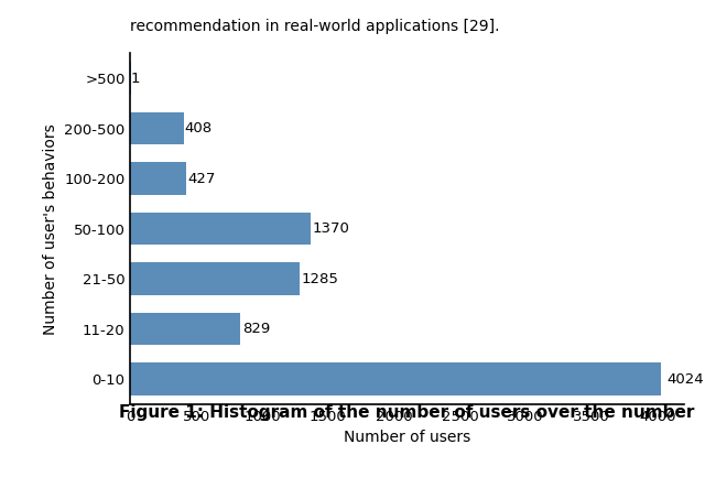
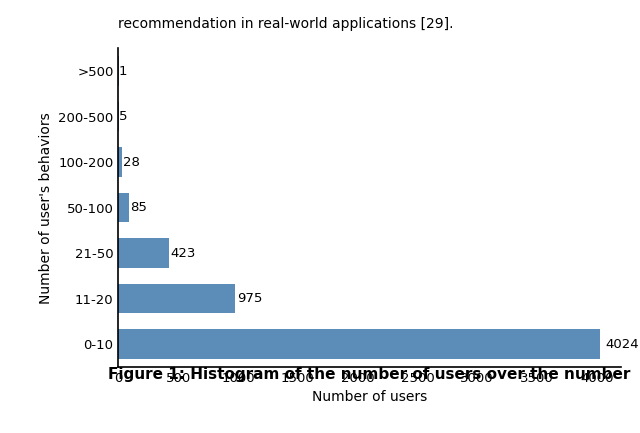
200-500: 408 -> 5
100-200: 427 -> 28
50-100: 1370 -> 85
21-50: 1285 -> 423
11-20: 829 -> 975
